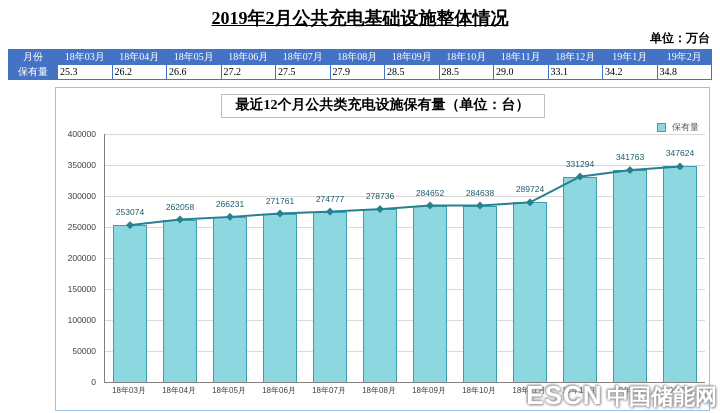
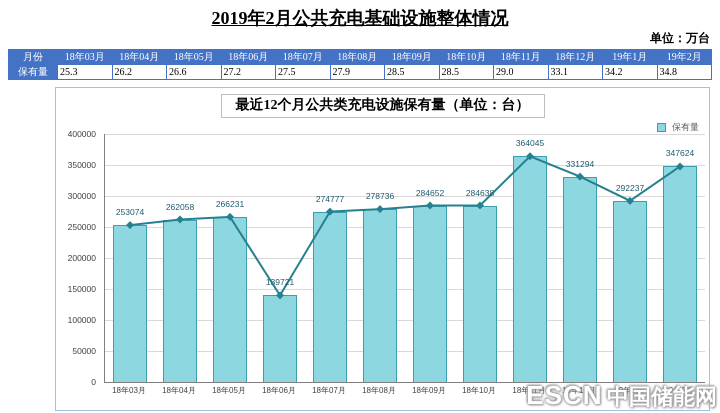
18年06月: 271761 -> 139721
18年11月: 289724 -> 364045
19年1月: 341763 -> 292237
